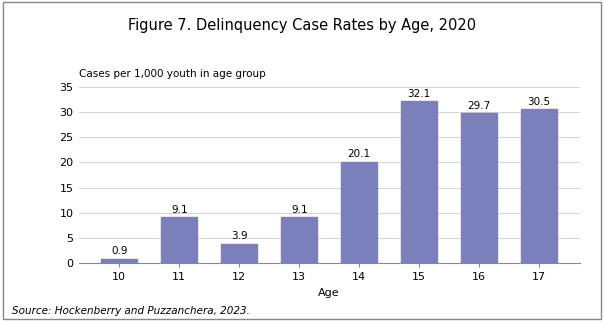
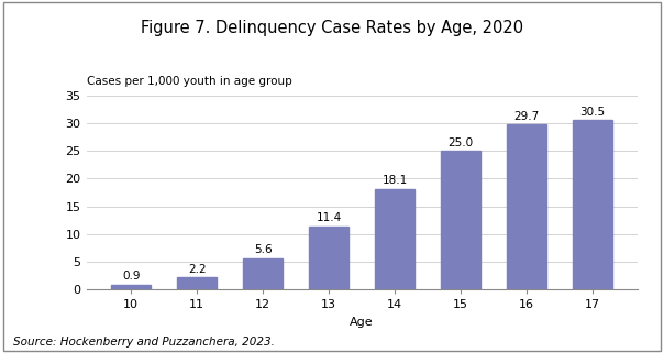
11: 9.1 -> 2.2
12: 3.9 -> 5.6
13: 9.1 -> 11.4
14: 20.1 -> 18.1
15: 32.1 -> 25.0
